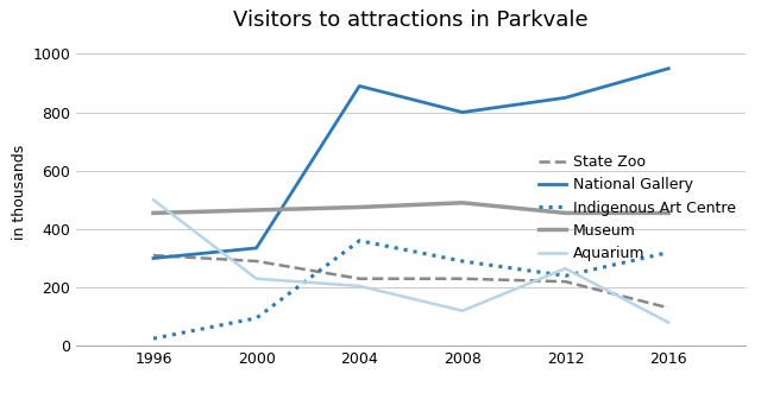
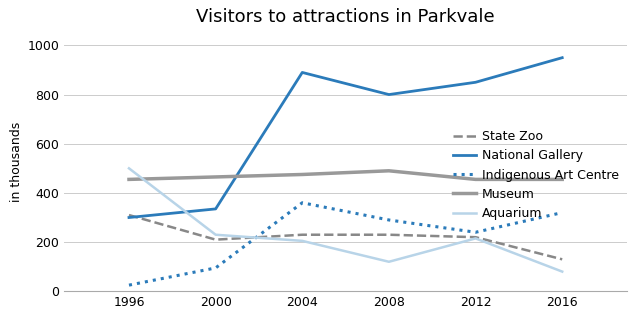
State Zoo/2000: 290 -> 210
Aquarium/2012: 265 -> 215
